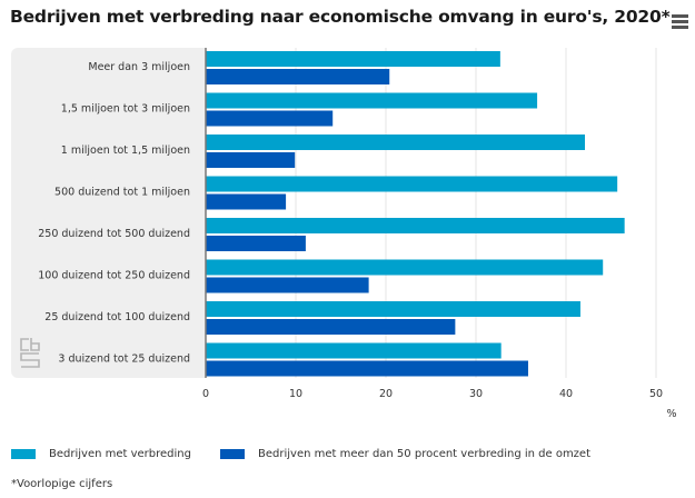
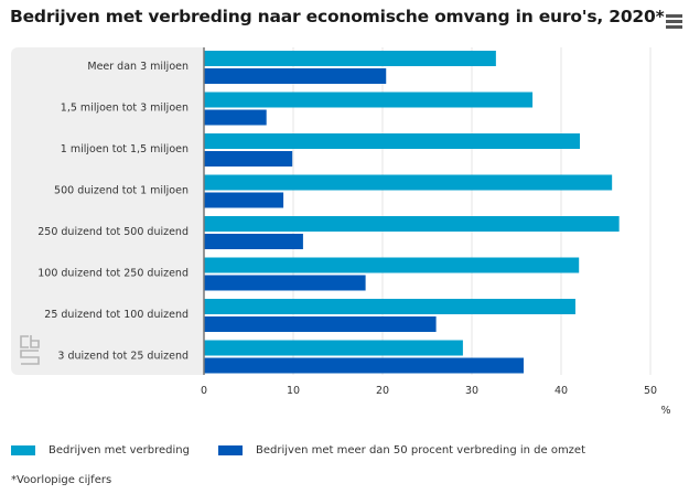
Bedrijven met meer dan 50 procent verbreding in de omzet/1,5 miljoen tot 3 miljoen: 14 -> 7
Bedrijven met verbreding/100 duizend tot 250 duizend: 44 -> 42
Bedrijven met meer dan 50 procent verbreding in de omzet/25 duizend tot 100 duizend: 28 -> 26
Bedrijven met verbreding/3 duizend tot 25 duizend: 33 -> 29
